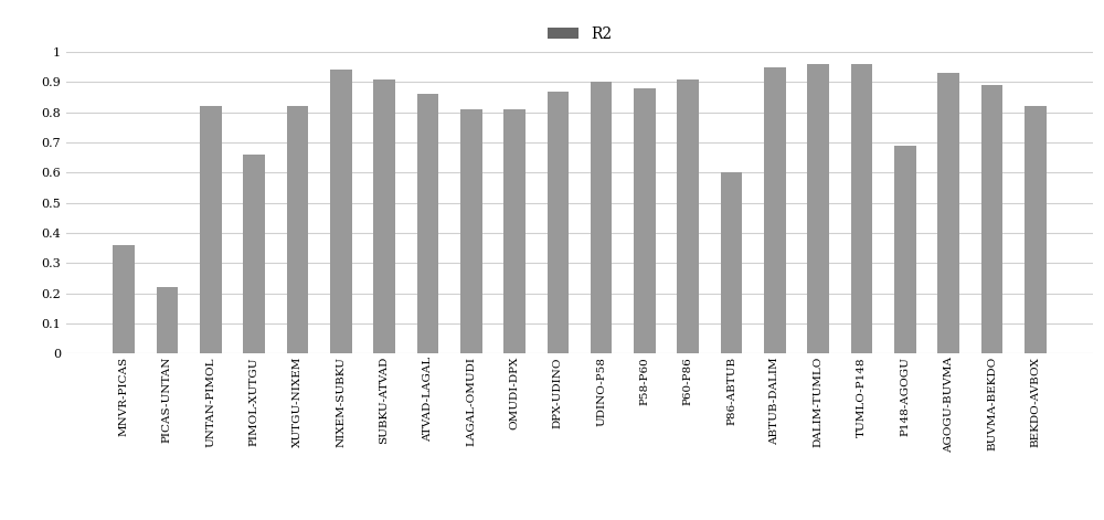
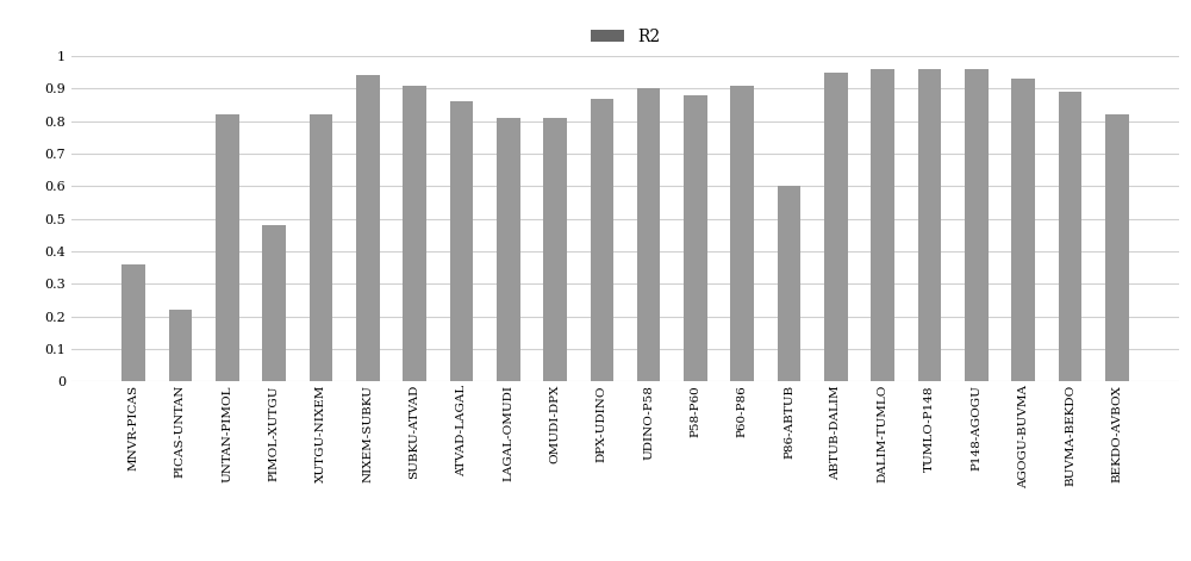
PIMOL-XUTGU: 0.66 -> 0.48
P148-AGOGU: 0.69 -> 0.96
